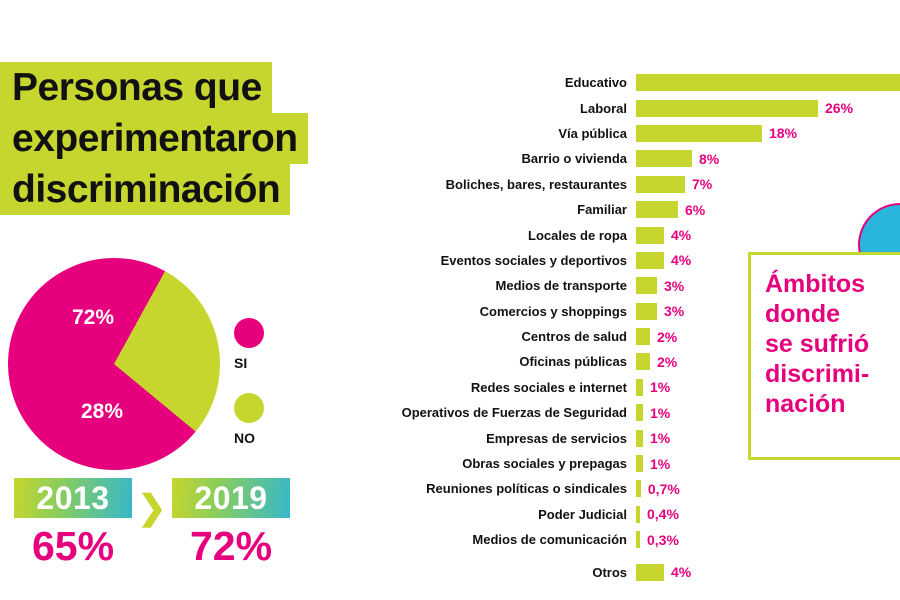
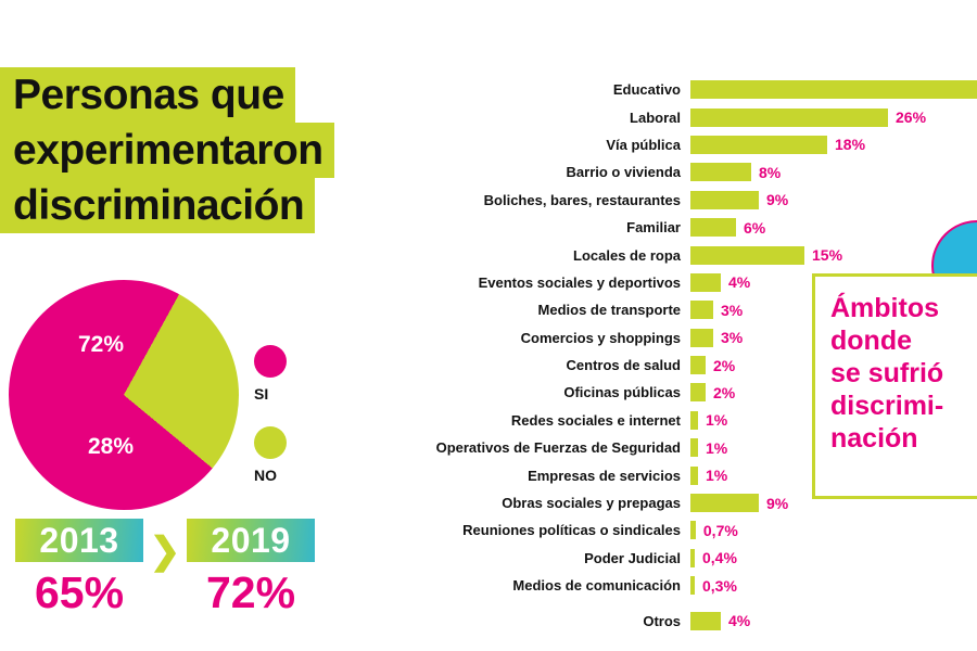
Boliches, bares, restaurantes: 7% -> 9%
Locales de ropa: 4% -> 15%
Obras sociales y prepagas: 1% -> 9%
